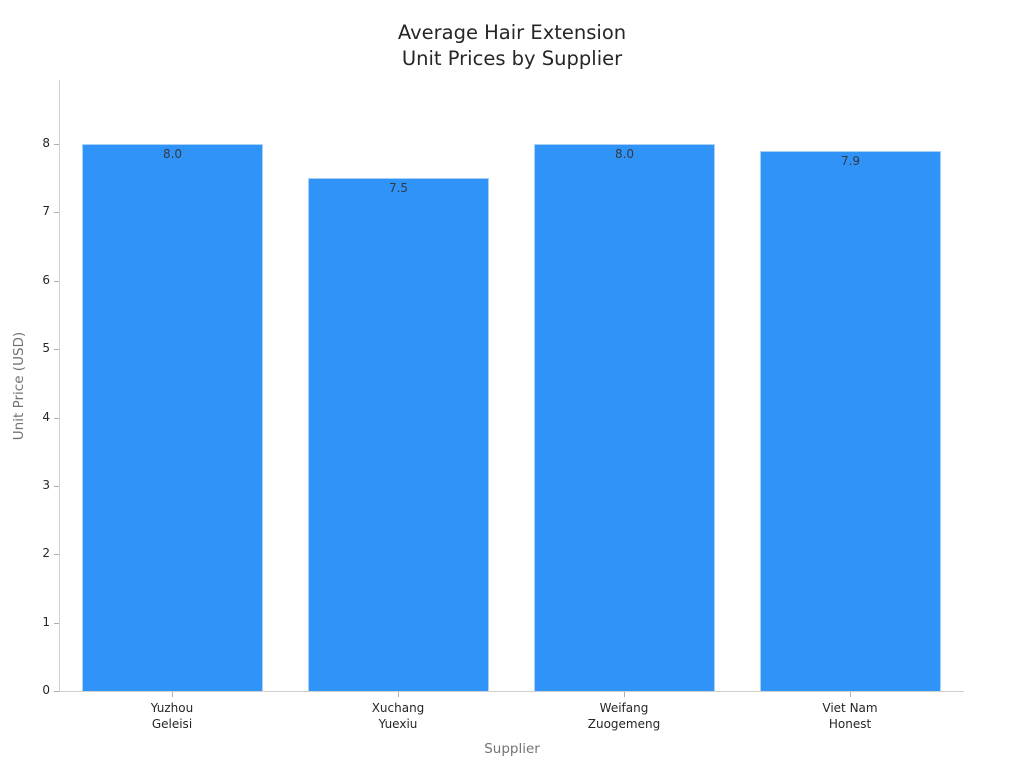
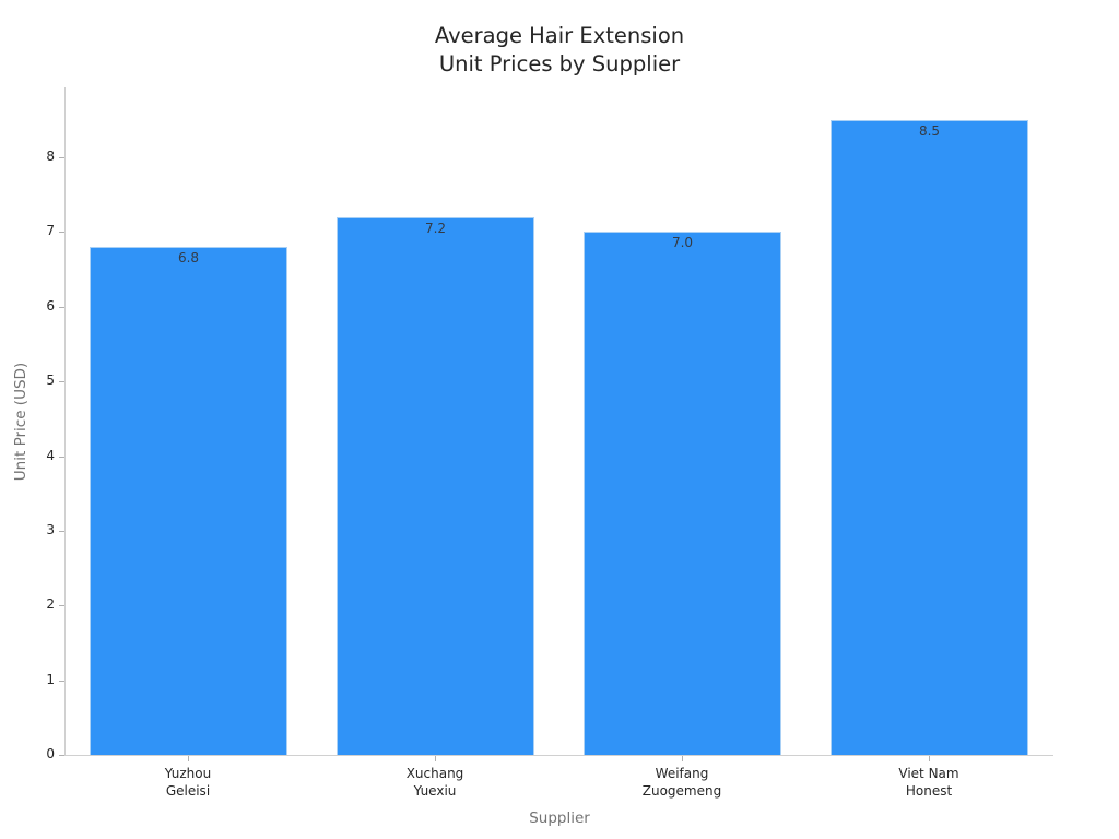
Yuzhou Geleisi: 8.0 -> 6.8
Xuchang Yuexiu: 7.5 -> 7.2
Weifang Zuogemeng: 8.0 -> 7.0
Viet Nam Honest: 7.9 -> 8.5
